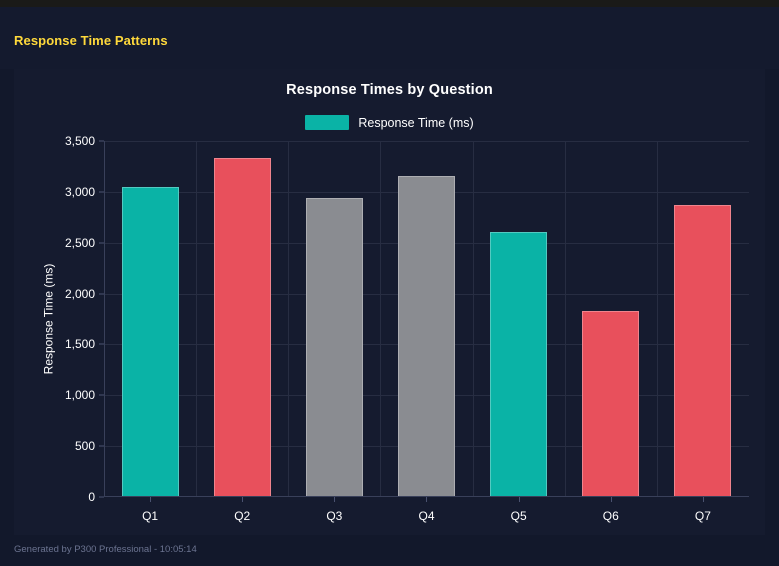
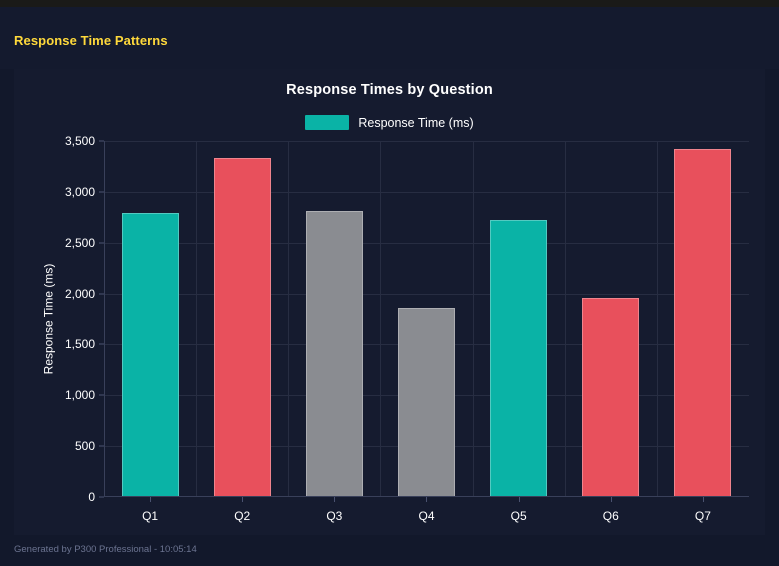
Q1: 3050 -> 2790
Q3: 2940 -> 2810
Q4: 3160 -> 1860
Q5: 2610 -> 2720
Q6: 1830 -> 1960
Q7: 2870 -> 3420
